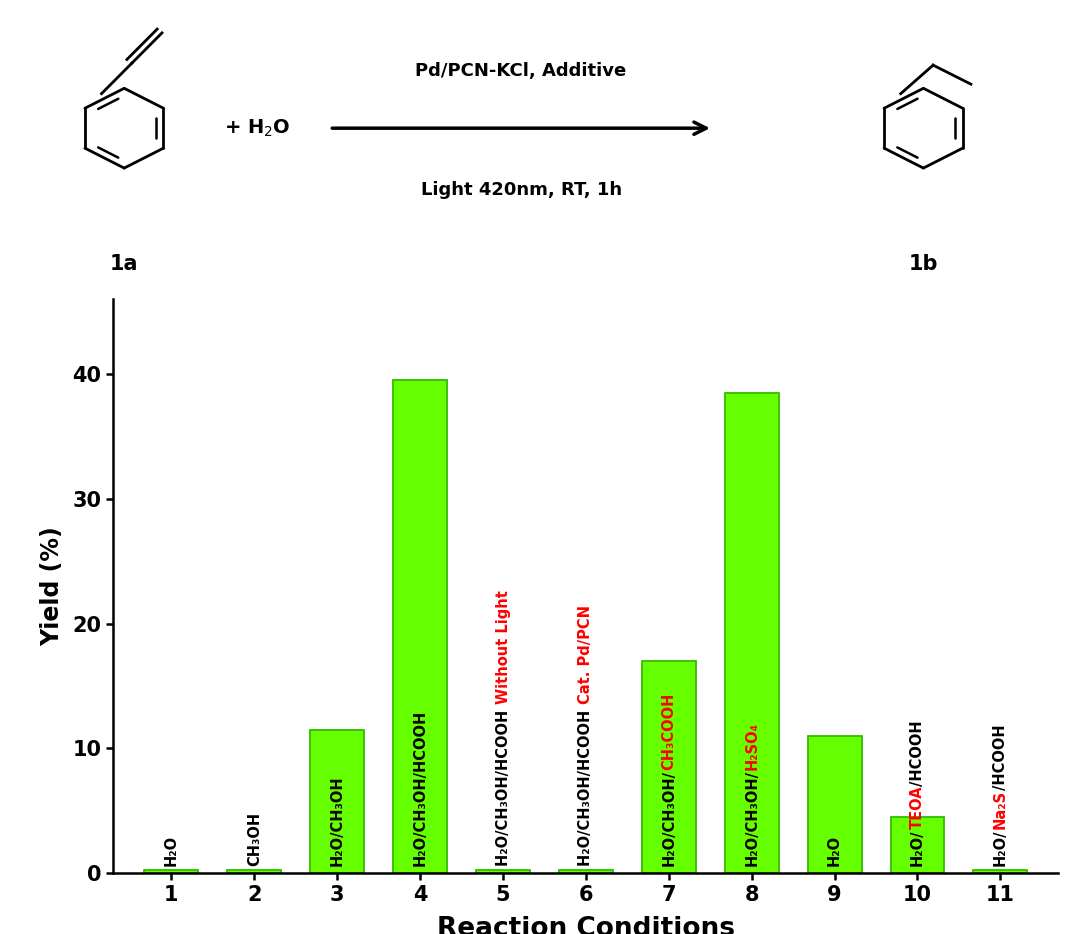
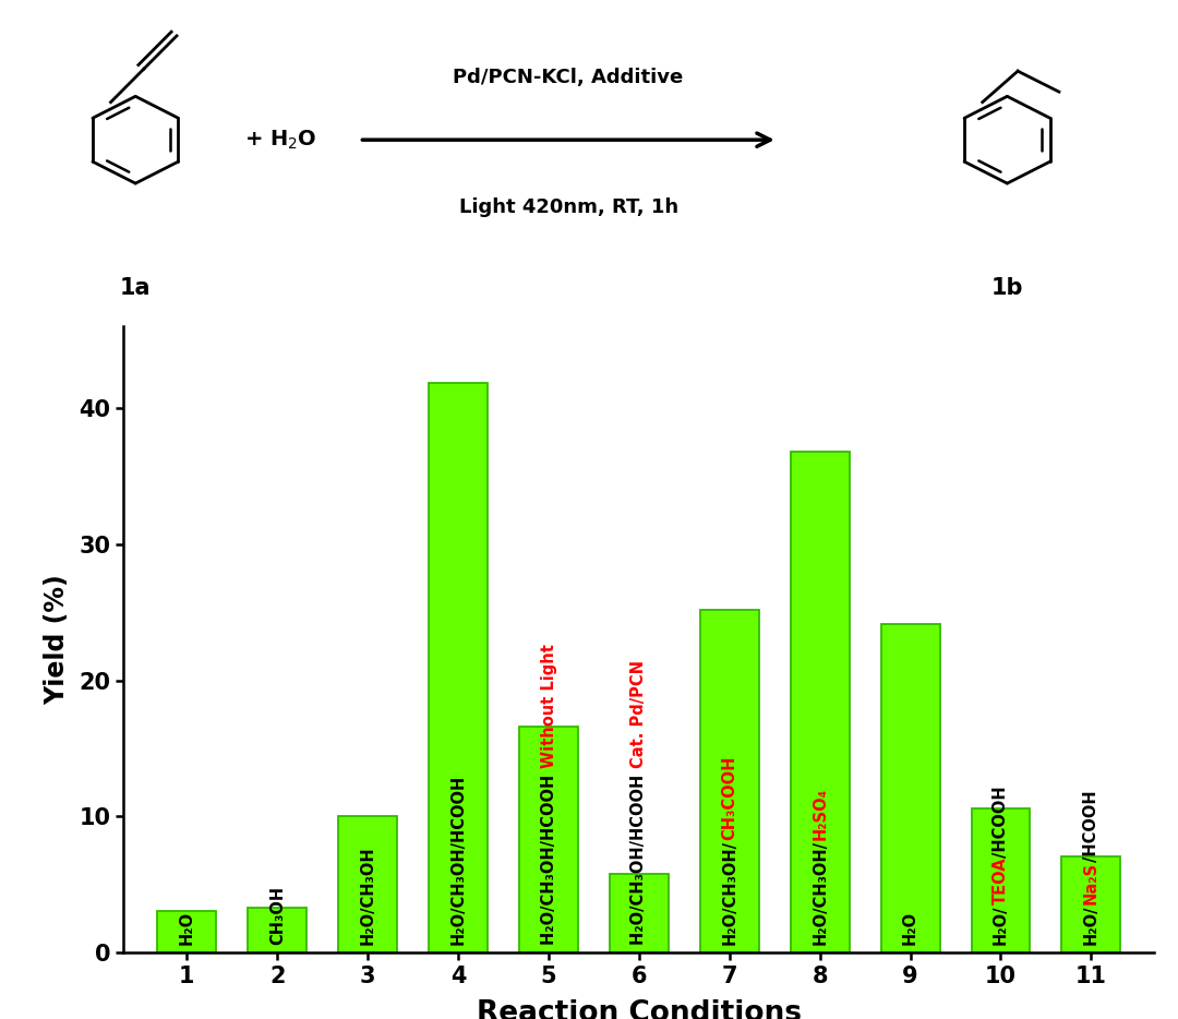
1: 0.3 -> 3.1
2: 0.3 -> 3.3
3: 11.5 -> 10.0
4: 39.5 -> 41.8
5: 0.3 -> 16.6
6: 0.3 -> 5.8
7: 17.0 -> 25.2
8: 38.5 -> 36.8
9: 11.0 -> 24.1
10: 4.5 -> 10.6
11: 0.3 -> 7.1
